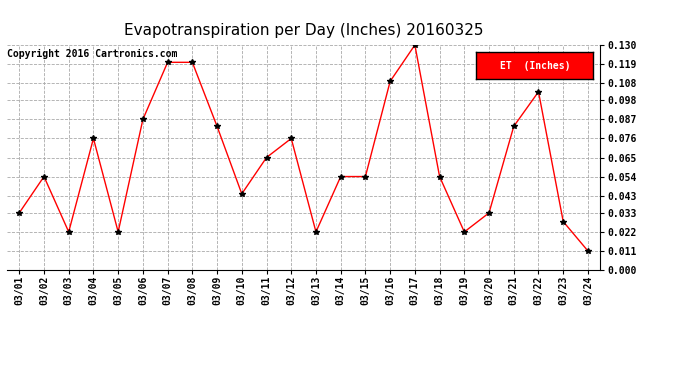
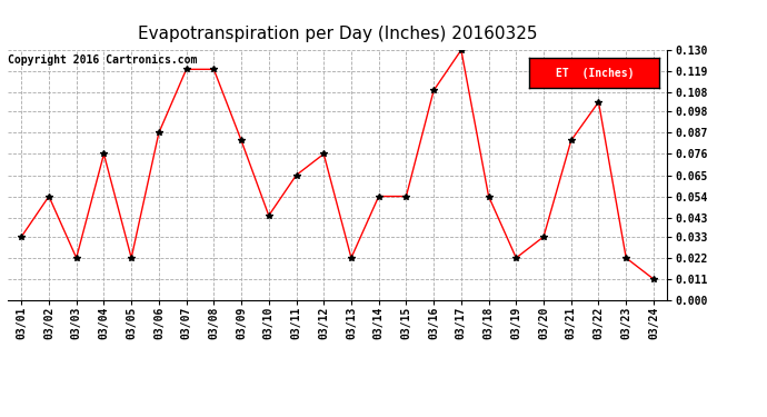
03/23: 0.028 -> 0.022
